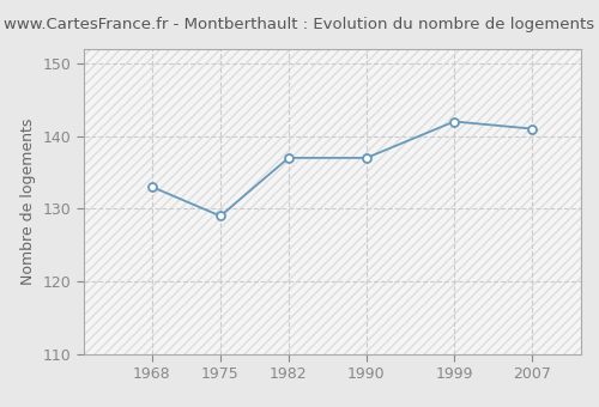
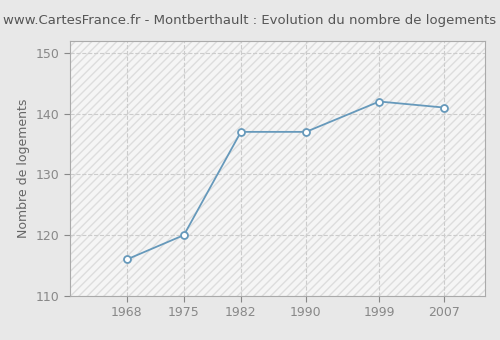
1968: 133 -> 116
1975: 129 -> 120
